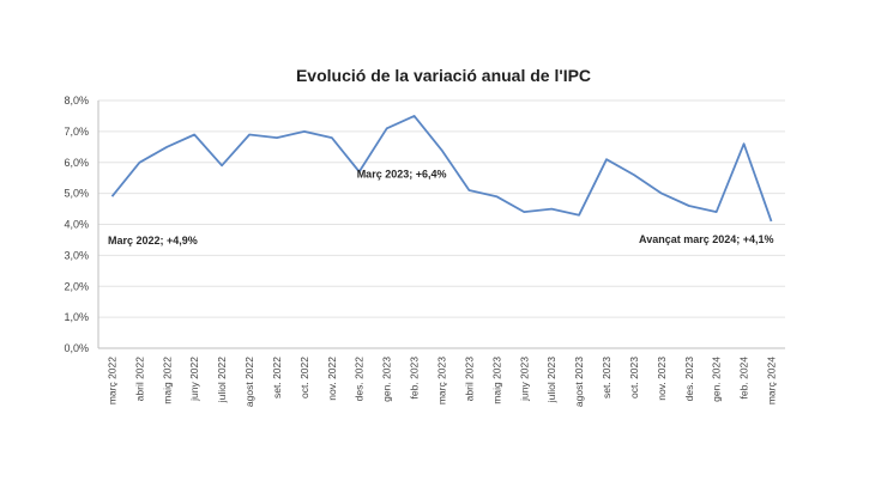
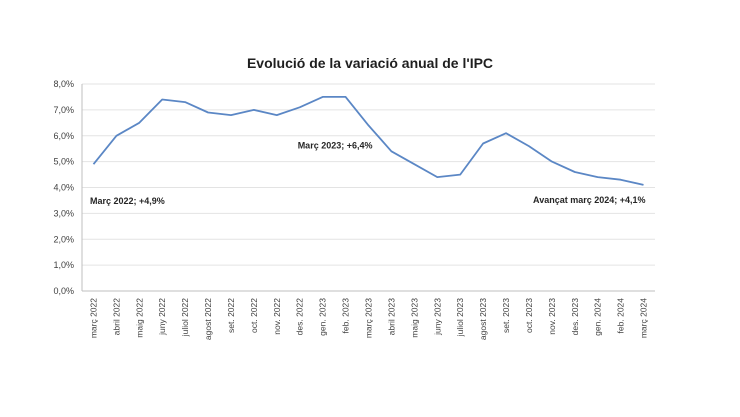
juny 2022: 6,9% -> 7,4%
juliol 2022: 5,9% -> 7,3%
des. 2022: 5,7% -> 7,1%
gen. 2023: 7,1% -> 7,5%
abril 2023: 5,1% -> 5,4%
agost 2023: 4,3% -> 5,7%
feb. 2024: 6,6% -> 4,3%
